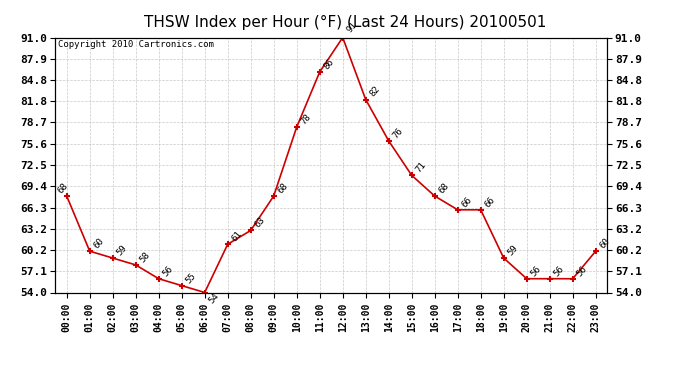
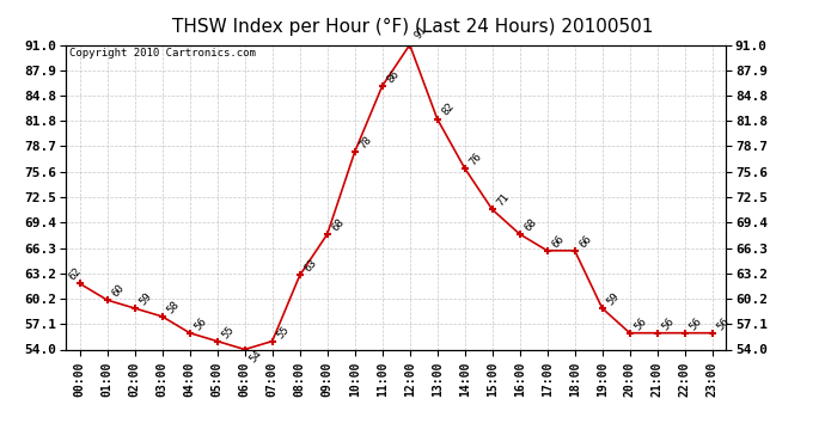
00:00: 68 -> 62
07:00: 61 -> 55
23:00: 60 -> 56
